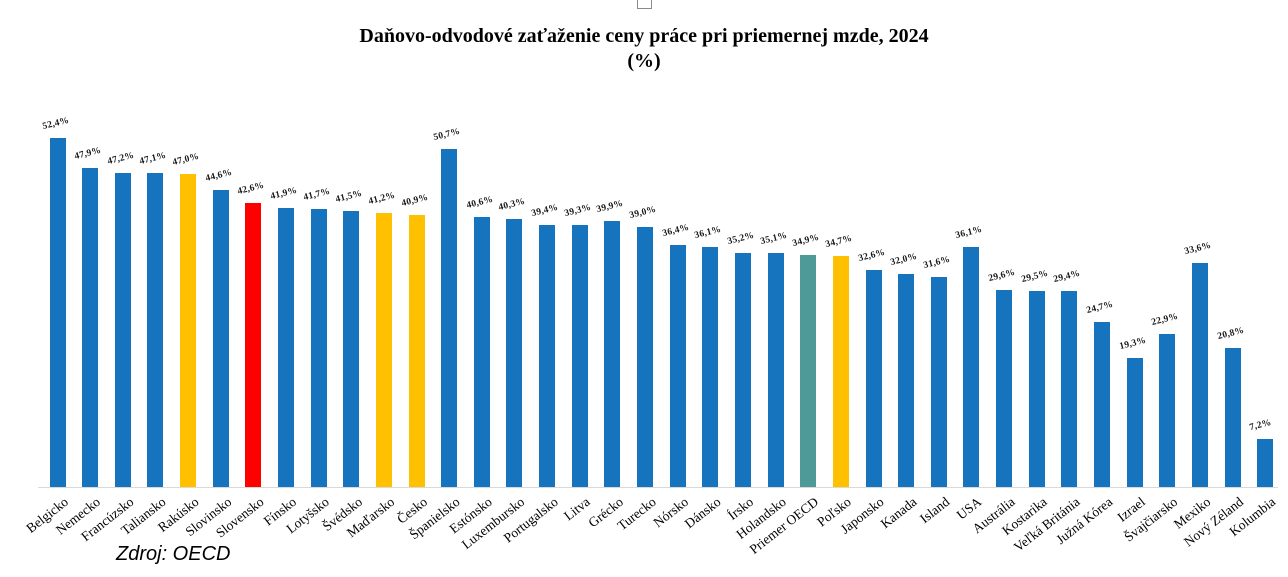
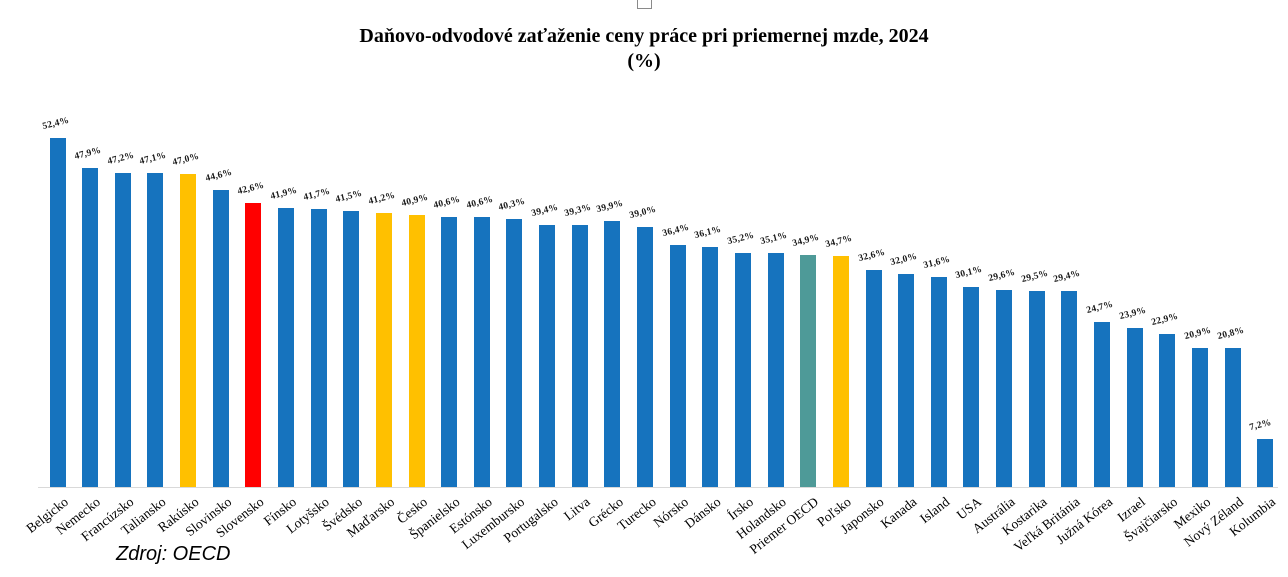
Španielsko: 50,7% -> 40,6%
USA: 36,1% -> 30,1%
Izrael: 19,3% -> 23,9%
Mexiko: 33,6% -> 20,9%
